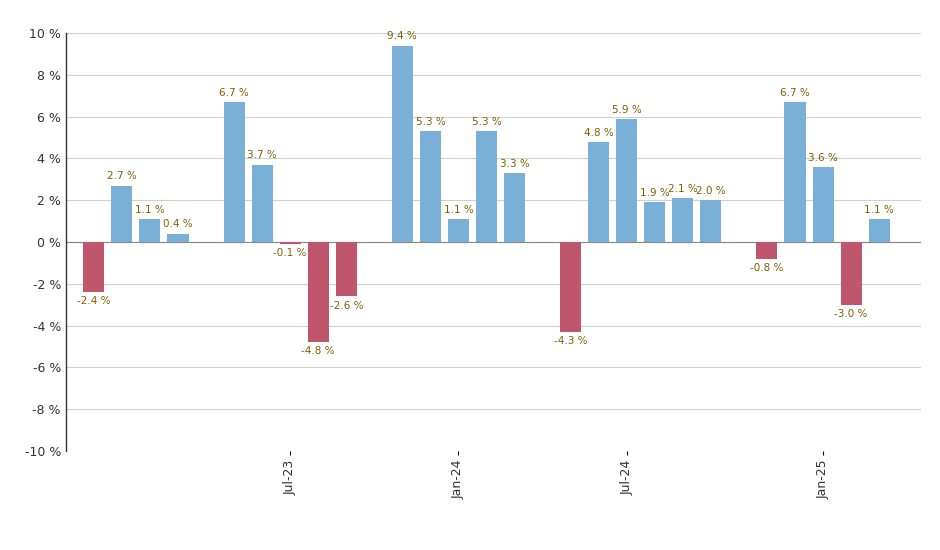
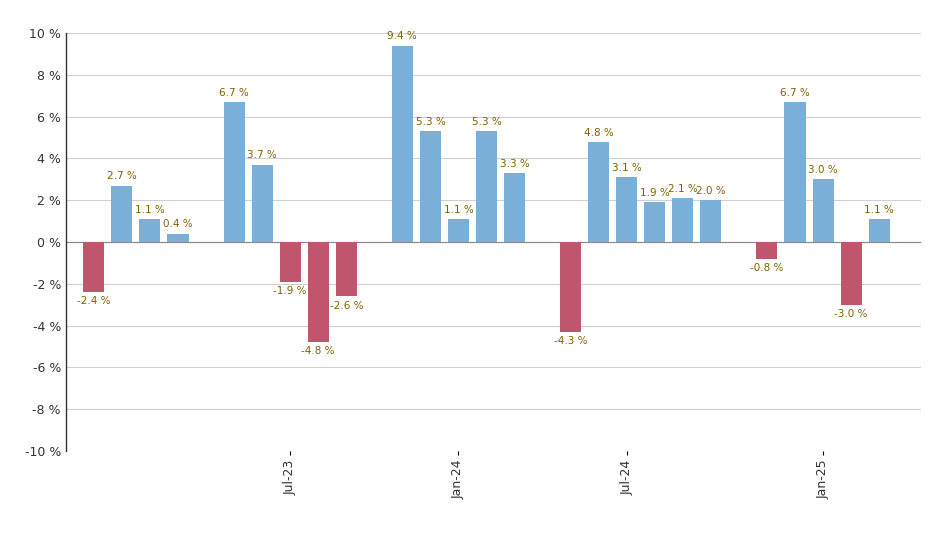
Jul-23: -0.1 -> -1.9
Jul-24: 5.9 -> 3.1
Jan-25: 3.6 -> 3.0
